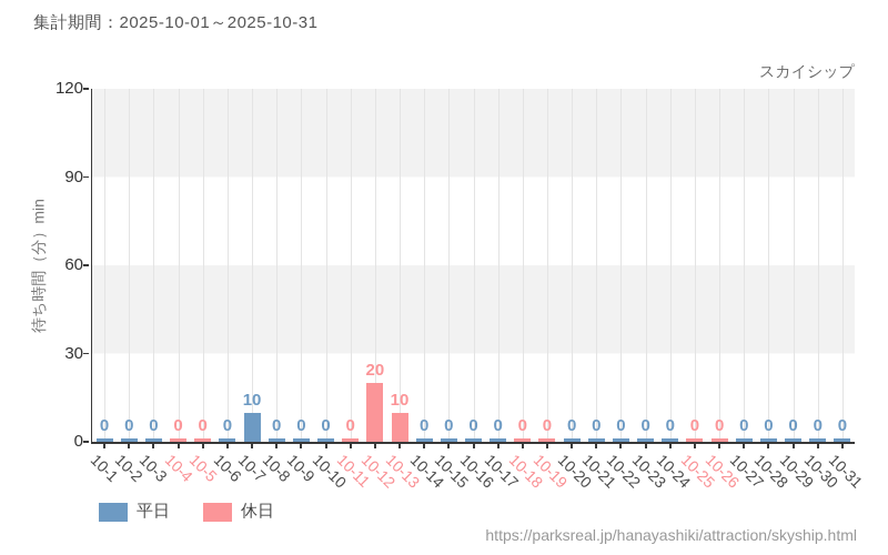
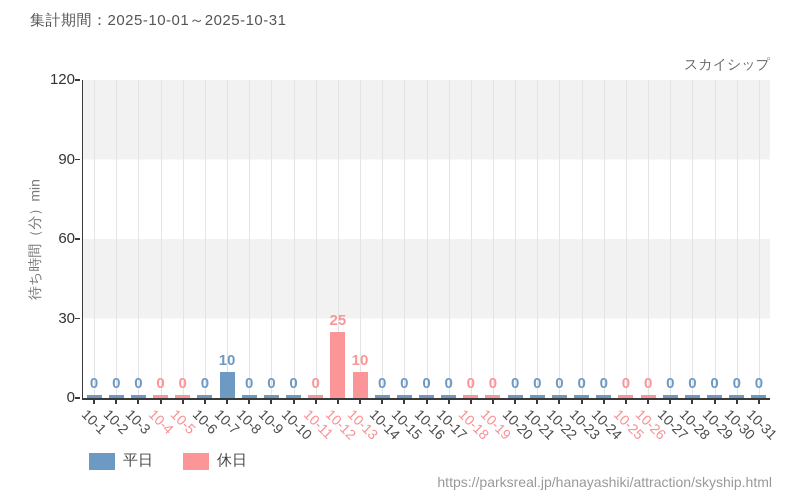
10-12: 20 -> 25
